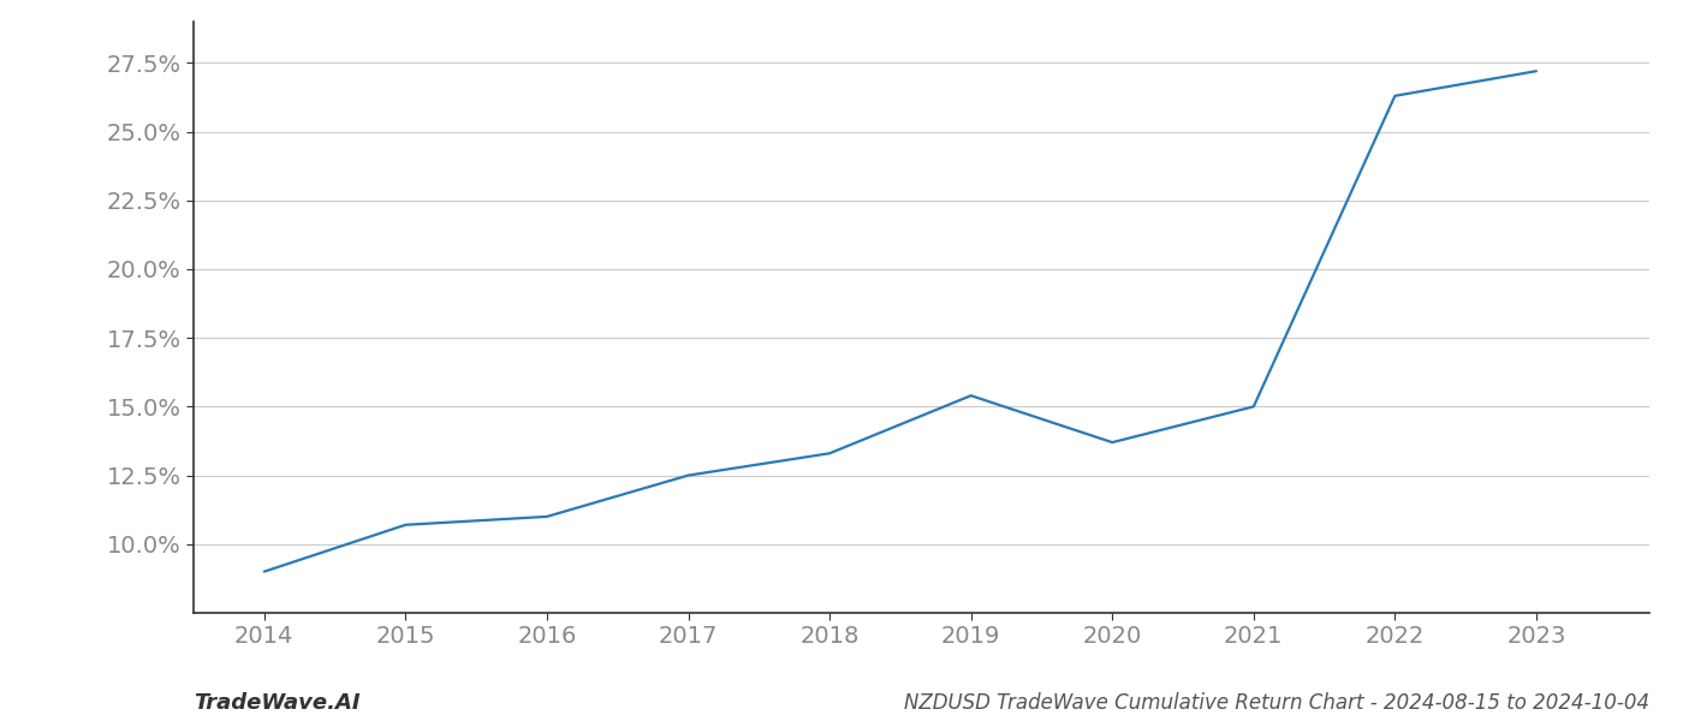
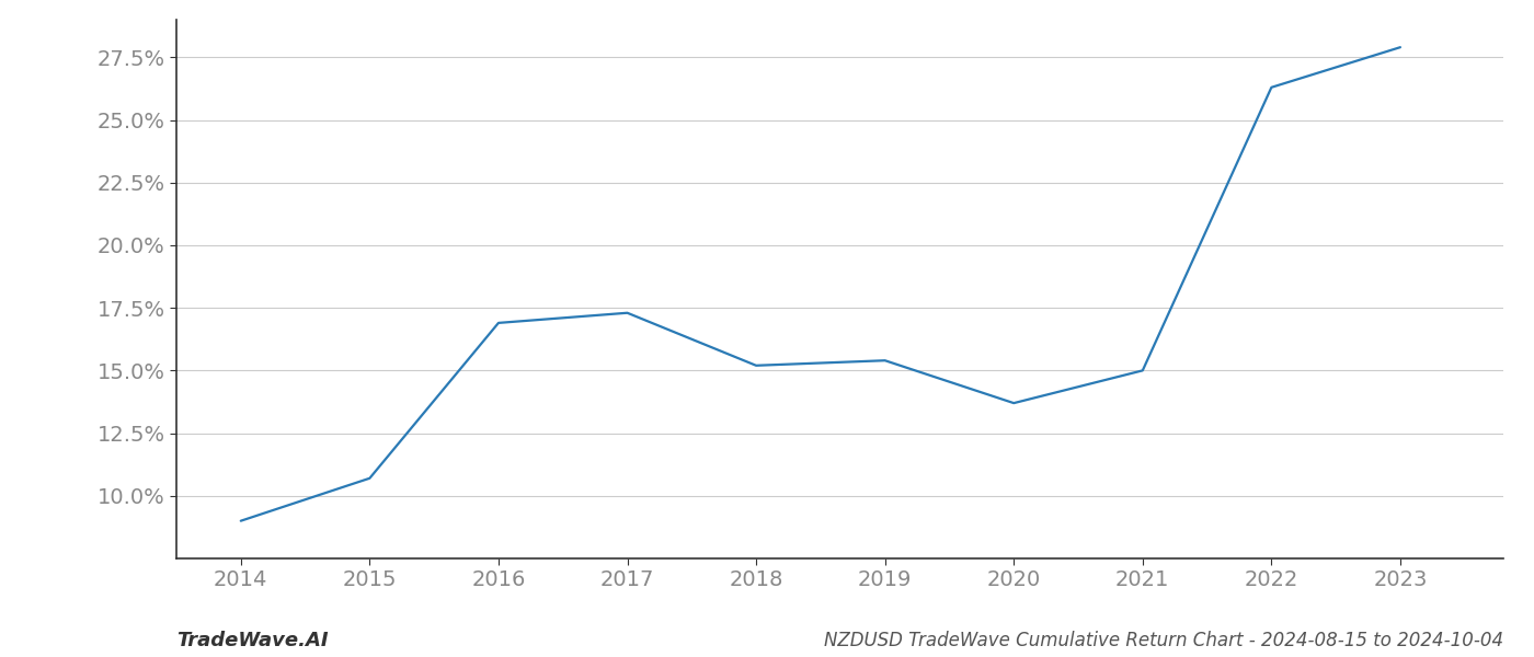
2016: 11.0% -> 16.9%
2017: 12.5% -> 17.3%
2018: 13.3% -> 15.2%
2023: 27.2% -> 27.9%
